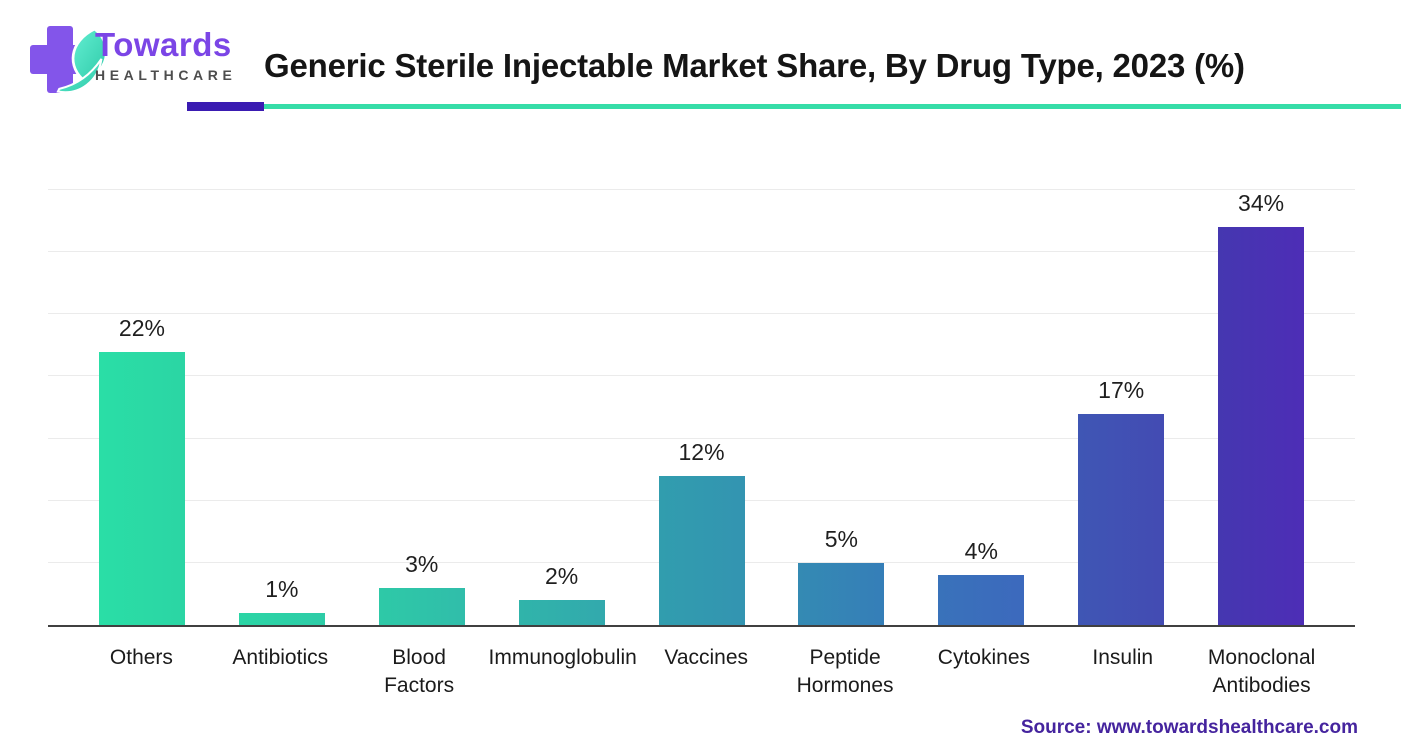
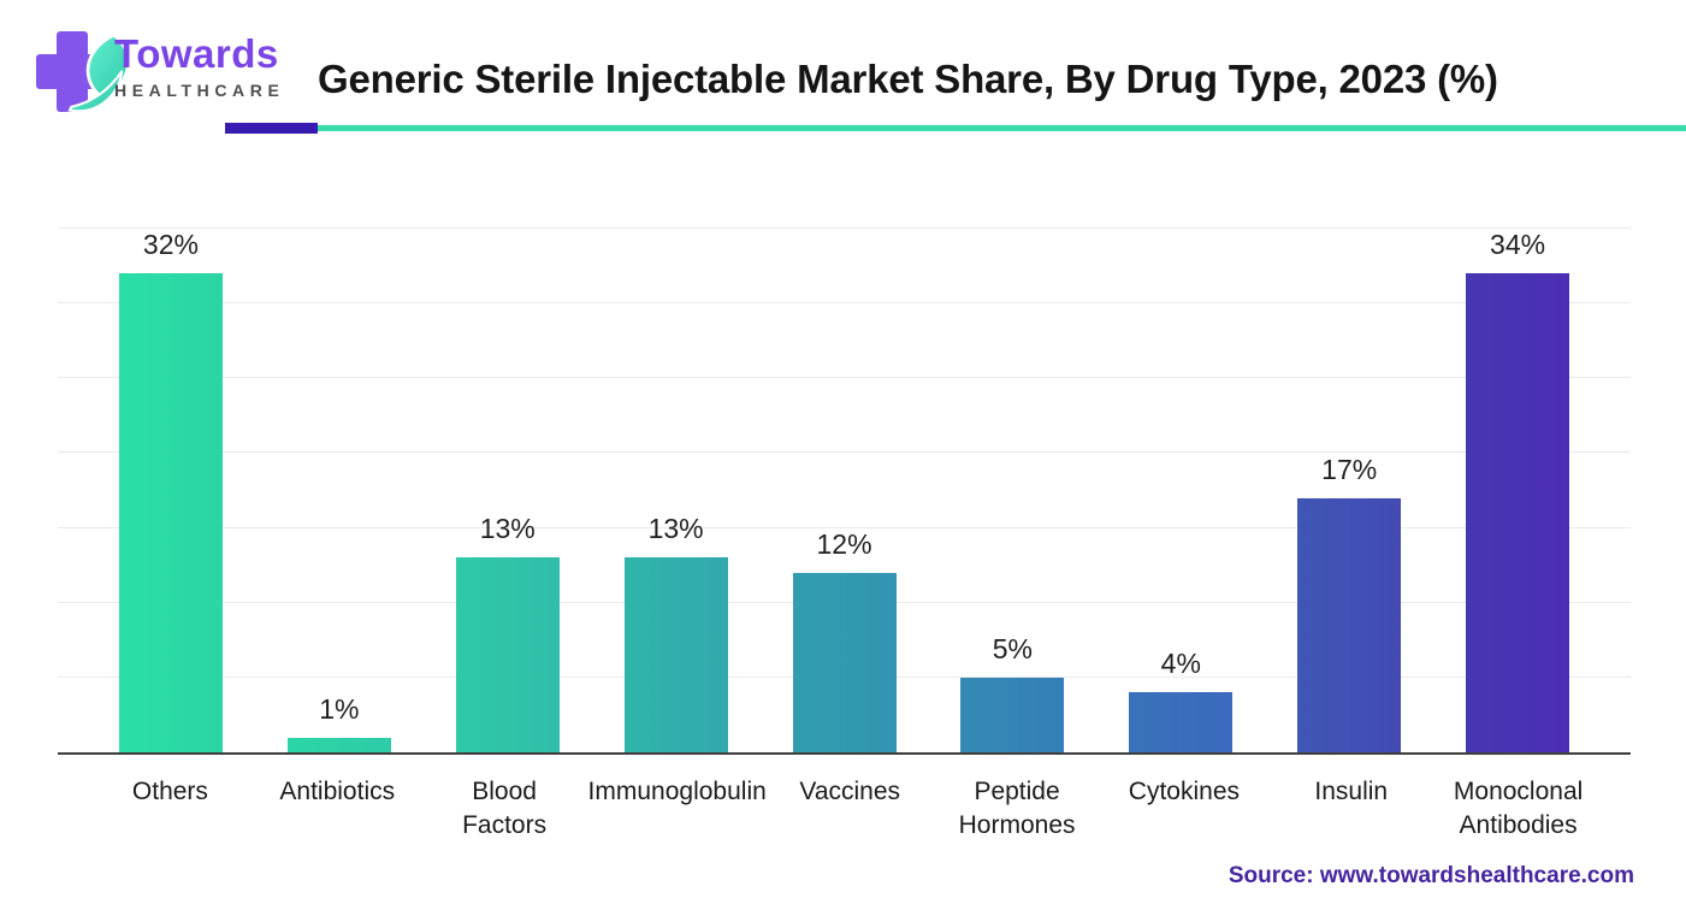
Others: 22% -> 32%
Blood Factors: 3% -> 13%
Immunoglobulin: 2% -> 13%
